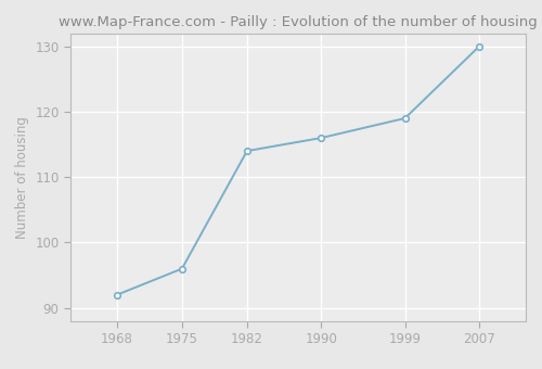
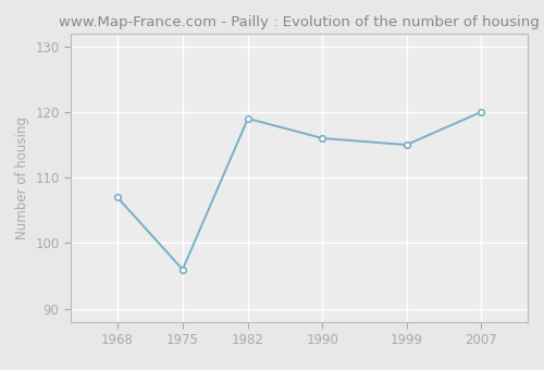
1968: 92 -> 107
1982: 114 -> 119
1999: 119 -> 115
2007: 130 -> 120
